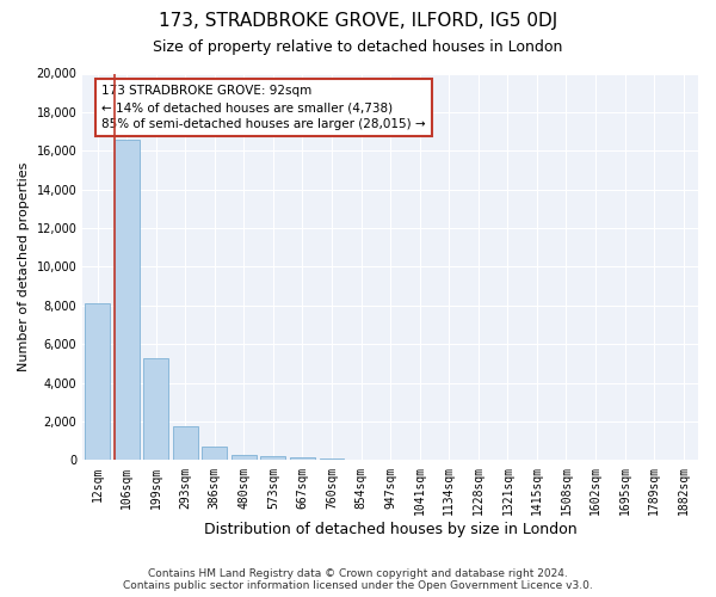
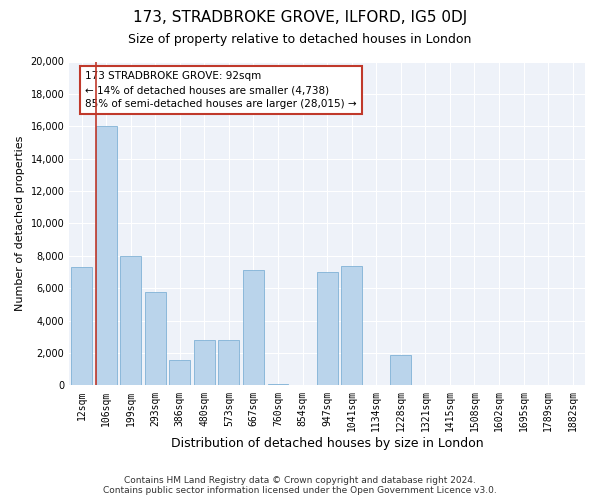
12sqm: 8,100 -> 7,300
106sqm: 16,600 -> 16,000
199sqm: 5,300 -> 8,000
293sqm: 1,800 -> 5,800
386sqm: 700 -> 1,600
480sqm: 300 -> 2,800
573sqm: 200 -> 2,800
667sqm: 200 -> 7,100
947sqm: 0 -> 7,000
1041sqm: 0 -> 7,400
1228sqm: 0 -> 1,900
